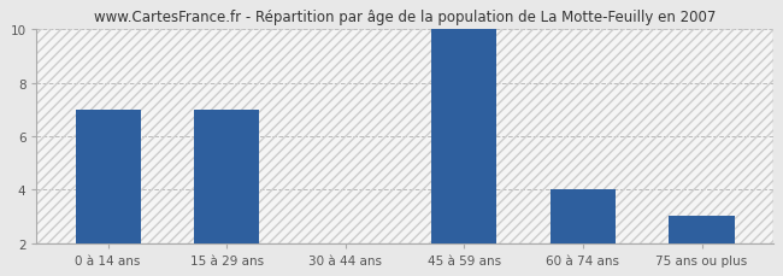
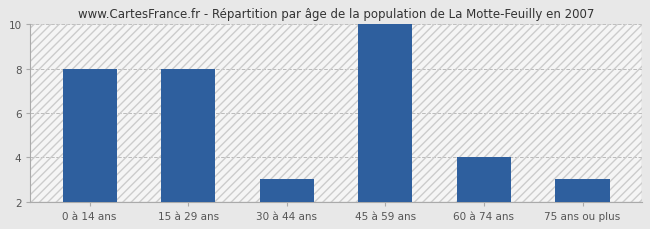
0 à 14 ans: 7 -> 8
15 à 29 ans: 7 -> 8
30 à 44 ans: 2 -> 3
